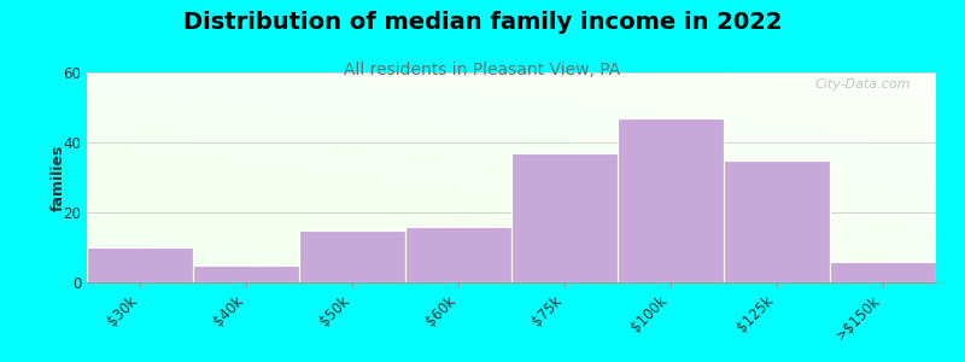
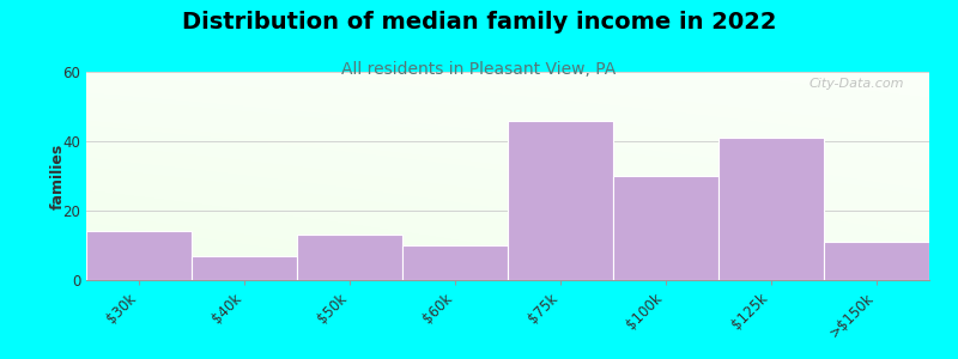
$30k: 10 -> 14
$40k: 5 -> 7
$50k: 15 -> 13
$60k: 16 -> 10
$75k: 37 -> 46
$100k: 47 -> 30
$125k: 35 -> 41
>$150k: 6 -> 11
